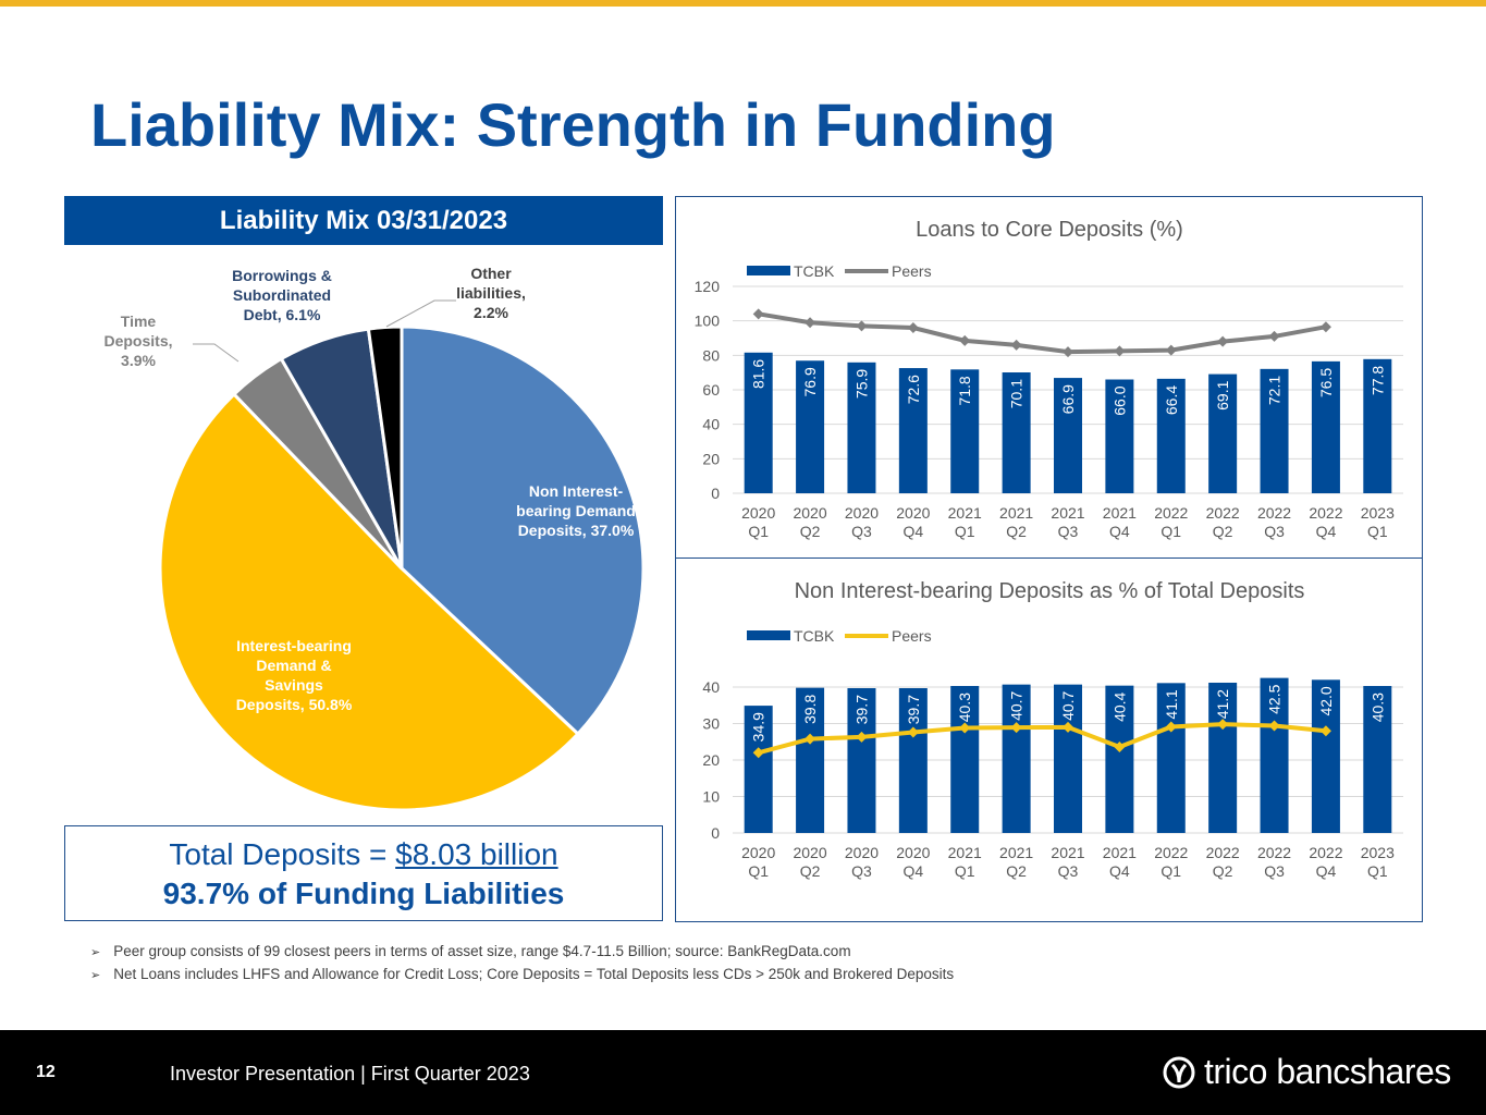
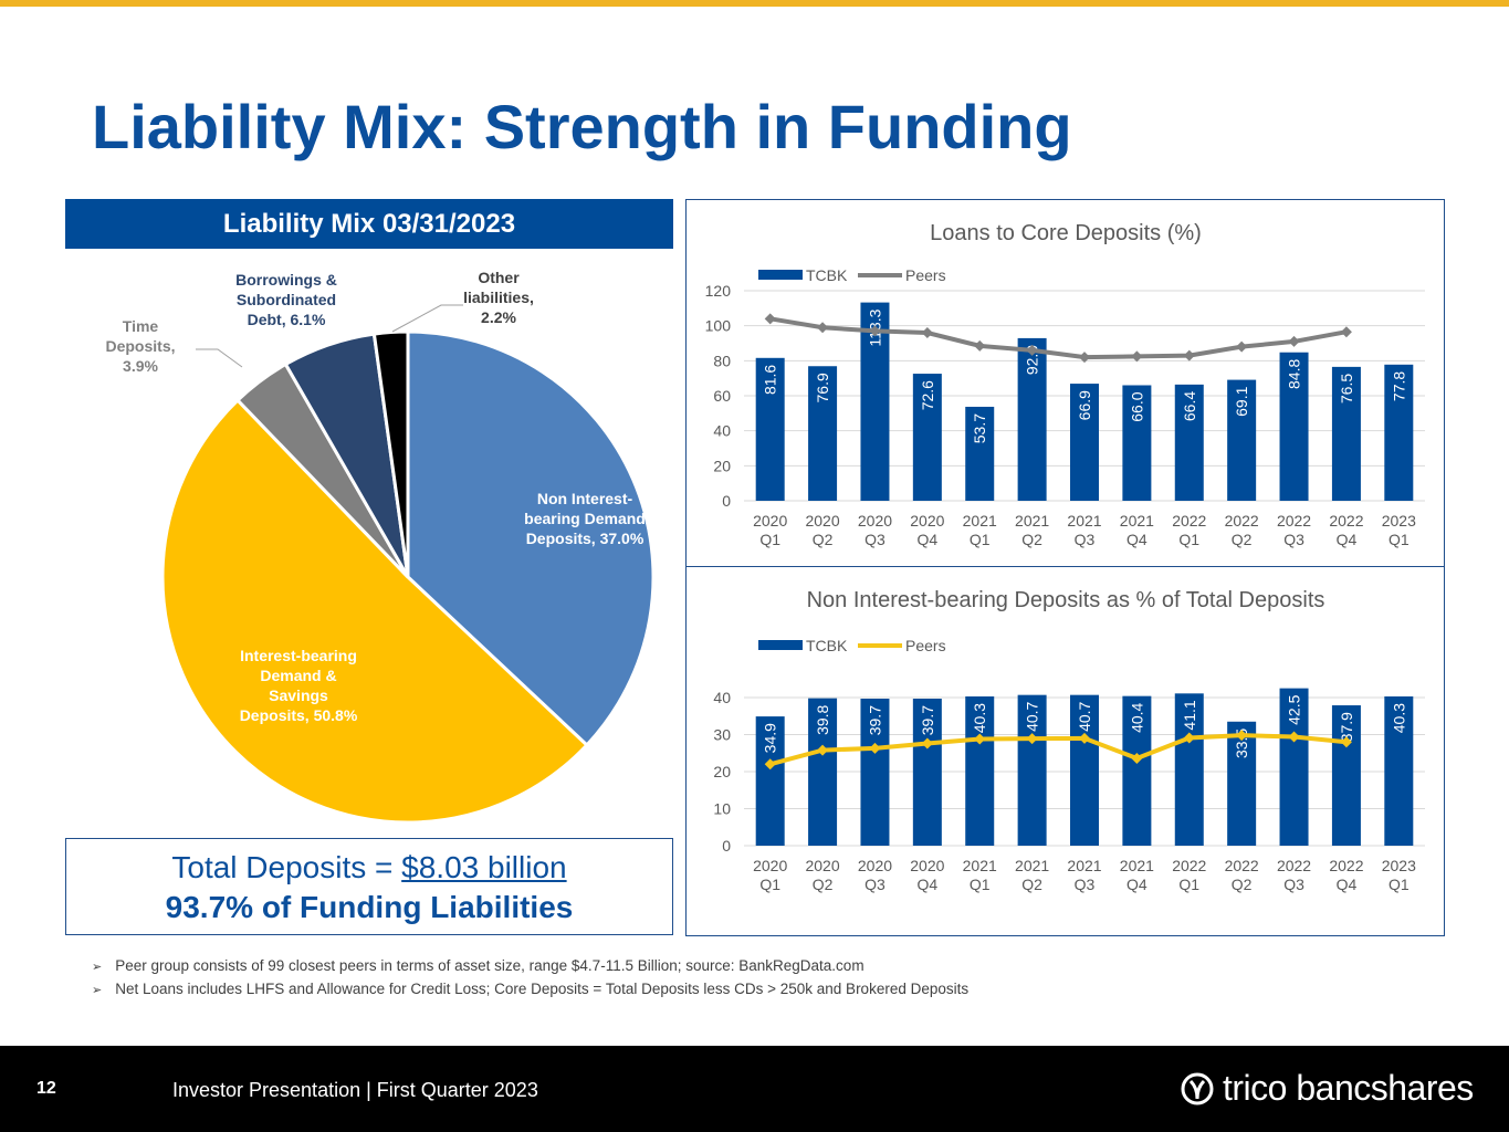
Loans to Core Deposits (%)/TCBK/2020 Q3: 75.9 -> 113.3
Loans to Core Deposits (%)/TCBK/2021 Q1: 71.8 -> 53.7
Loans to Core Deposits (%)/TCBK/2021 Q2: 70.1 -> 92.9
Loans to Core Deposits (%)/TCBK/2022 Q3: 72.1 -> 84.8
Non Interest-bearing Deposits as % of Total Deposits/TCBK/2022 Q2: 41.2 -> 33.5
Non Interest-bearing Deposits as % of Total Deposits/TCBK/2022 Q4: 42.0 -> 37.9
